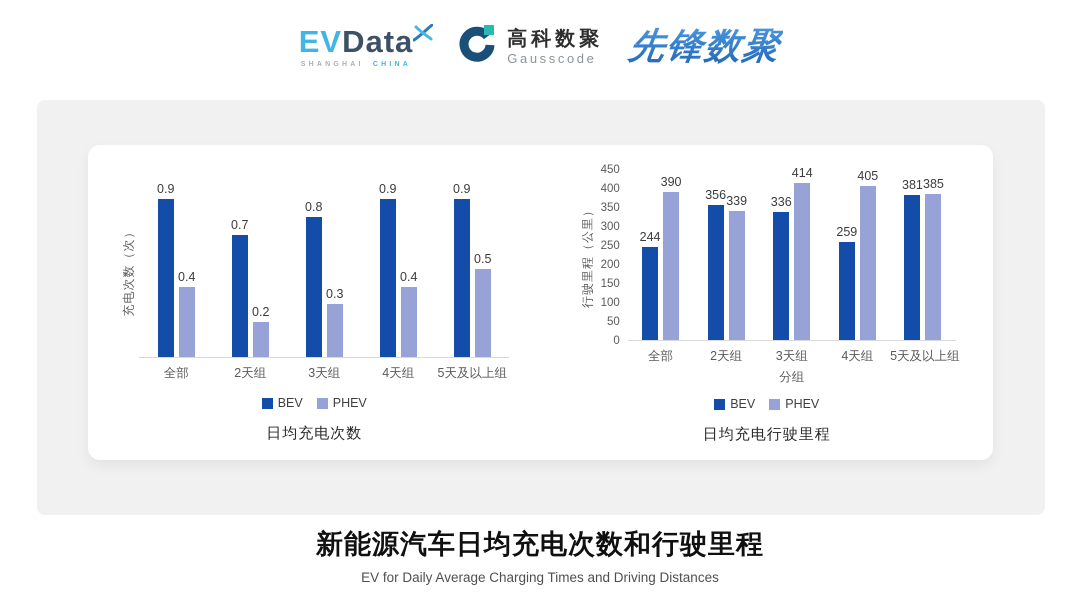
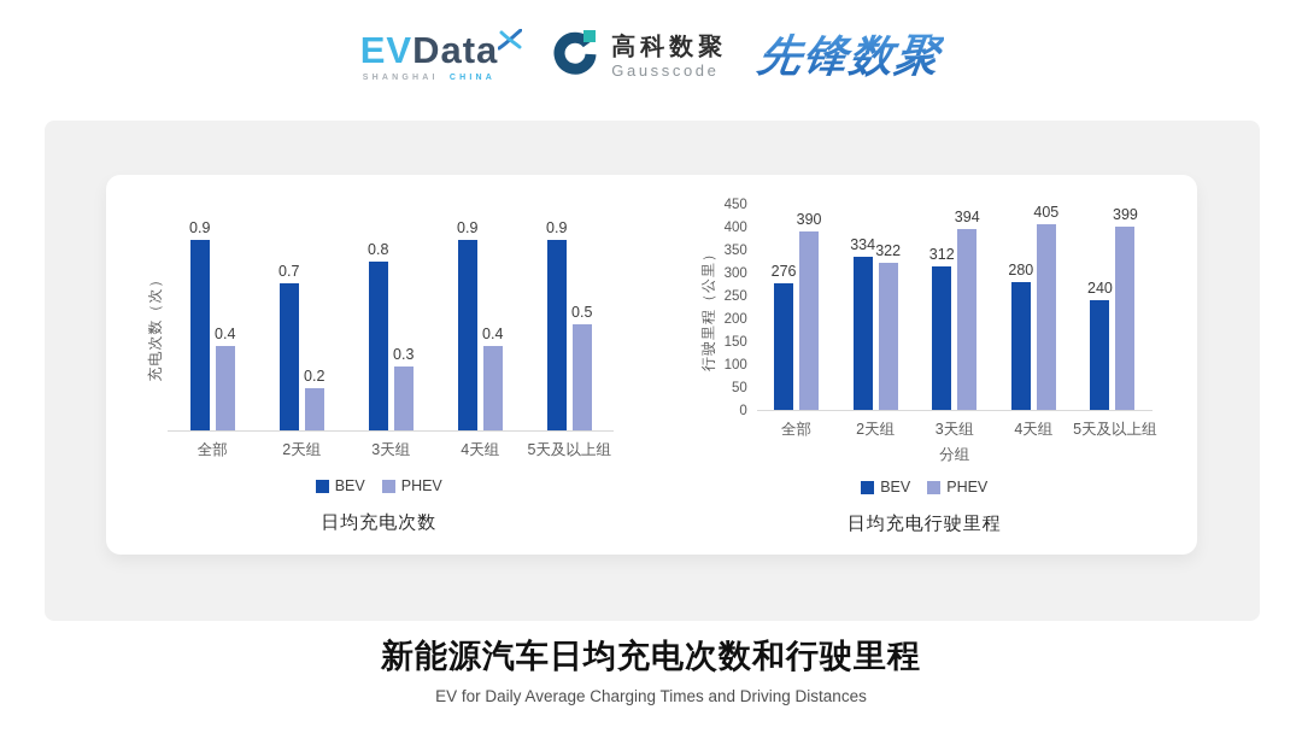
日均充电行驶里程/BEV/全部: 244 -> 276
日均充电行驶里程/BEV/2天组: 356 -> 334
日均充电行驶里程/PHEV/2天组: 339 -> 322
日均充电行驶里程/BEV/3天组: 336 -> 312
日均充电行驶里程/PHEV/3天组: 414 -> 394
日均充电行驶里程/BEV/4天组: 259 -> 280
日均充电行驶里程/BEV/5天及以上组: 381 -> 240
日均充电行驶里程/PHEV/5天及以上组: 385 -> 399
